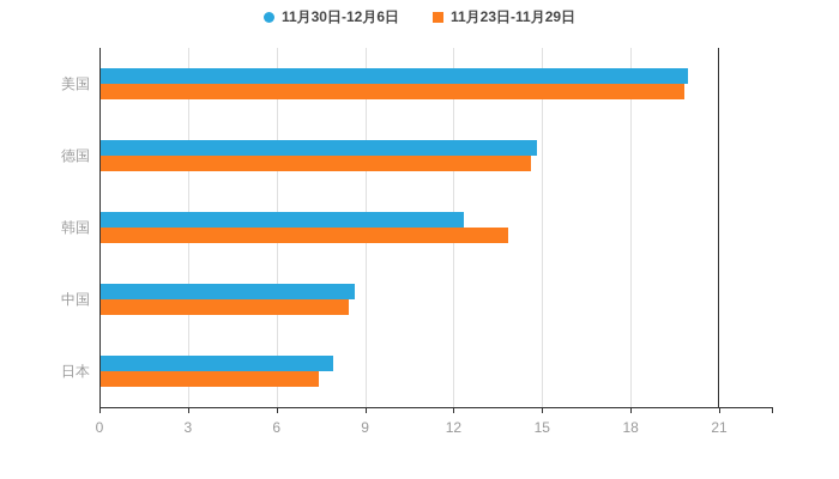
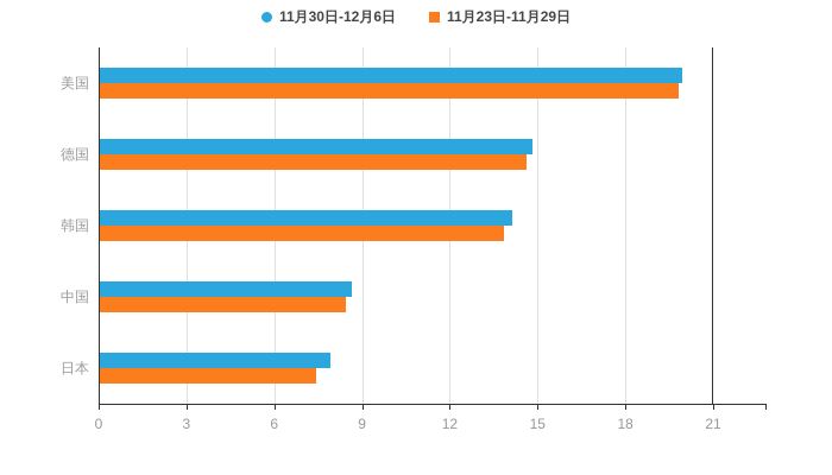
11月30日-12月6日/韩国: 12.3 -> 14.1
